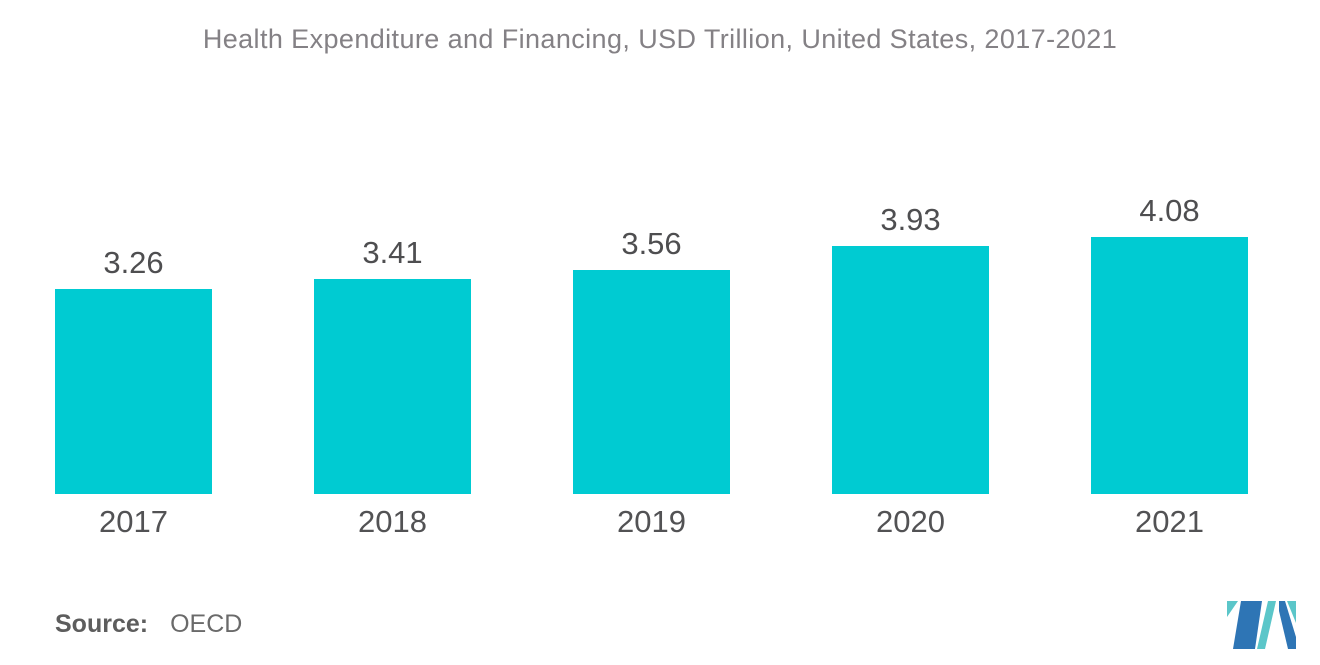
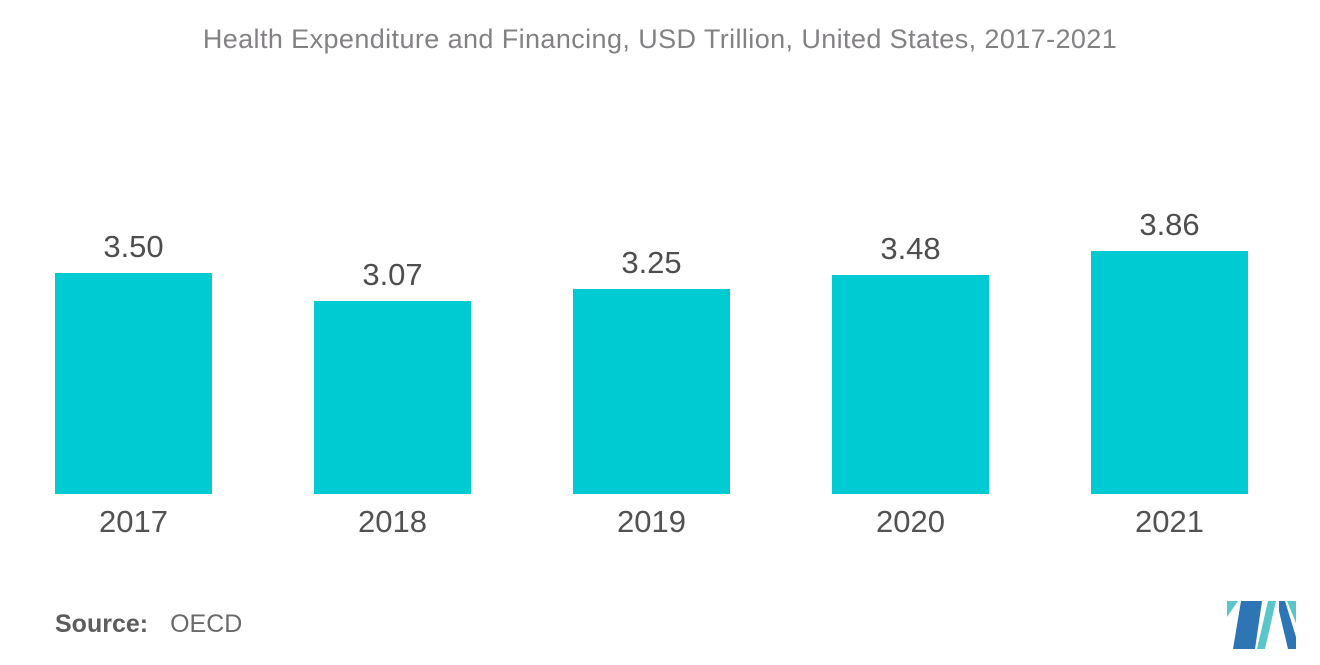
2017: 3.26 -> 3.50
2018: 3.41 -> 3.07
2019: 3.56 -> 3.25
2020: 3.93 -> 3.48
2021: 4.08 -> 3.86
